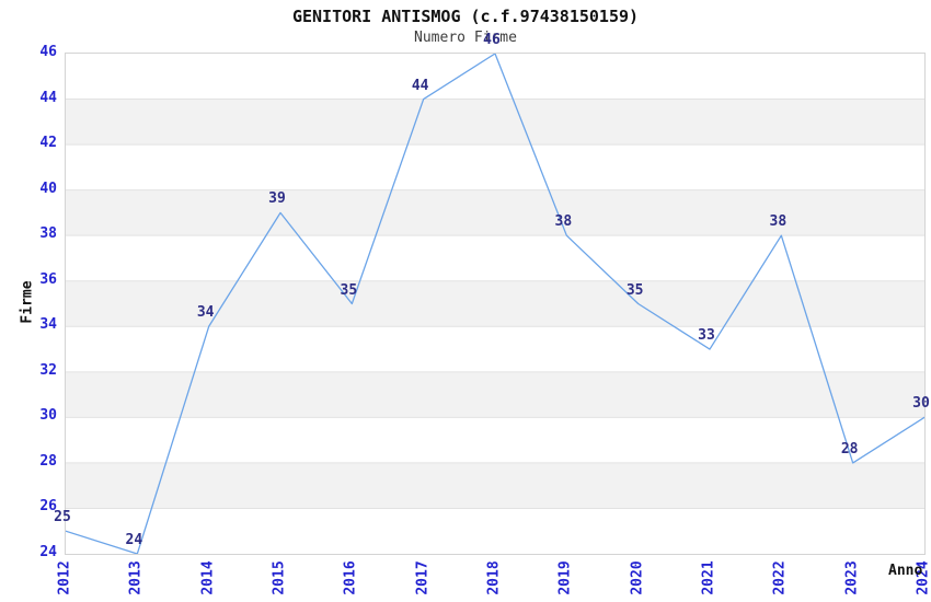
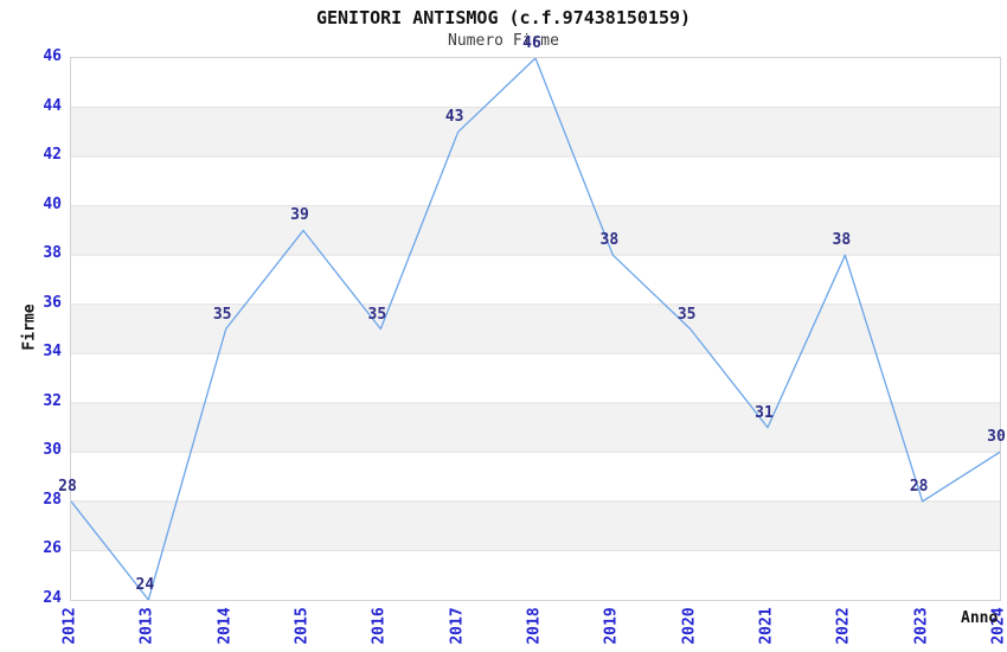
2012: 25 -> 28
2014: 34 -> 35
2017: 44 -> 43
2021: 33 -> 31
